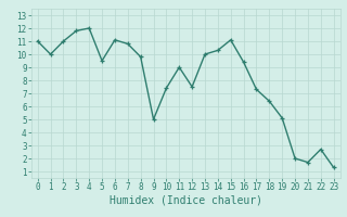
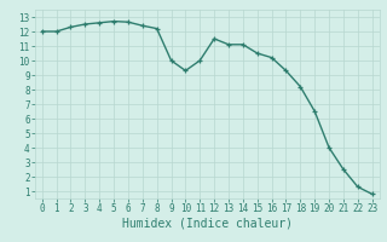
0: 11.0 -> 12.0
1: 10.0 -> 12.0
2: 11.0 -> 12.3
3: 11.8 -> 12.5
4: 12.0 -> 12.6
5: 9.5 -> 12.7
6: 11.1 -> 12.7
7: 10.8 -> 12.4
8: 9.8 -> 12.2
9: 5.0 -> 10.0
10: 7.4 -> 9.3
11: 9.0 -> 10.0
12: 7.5 -> 11.5
13: 10.0 -> 11.1
14: 10.3 -> 11.1
15: 11.1 -> 10.5
16: 9.4 -> 10.2
17: 7.3 -> 9.3
18: 6.4 -> 8.2
19: 5.1 -> 6.5
20: 2.0 -> 4.0
21: 1.7 -> 2.5
22: 2.7 -> 1.3
23: 1.3 -> 0.8
